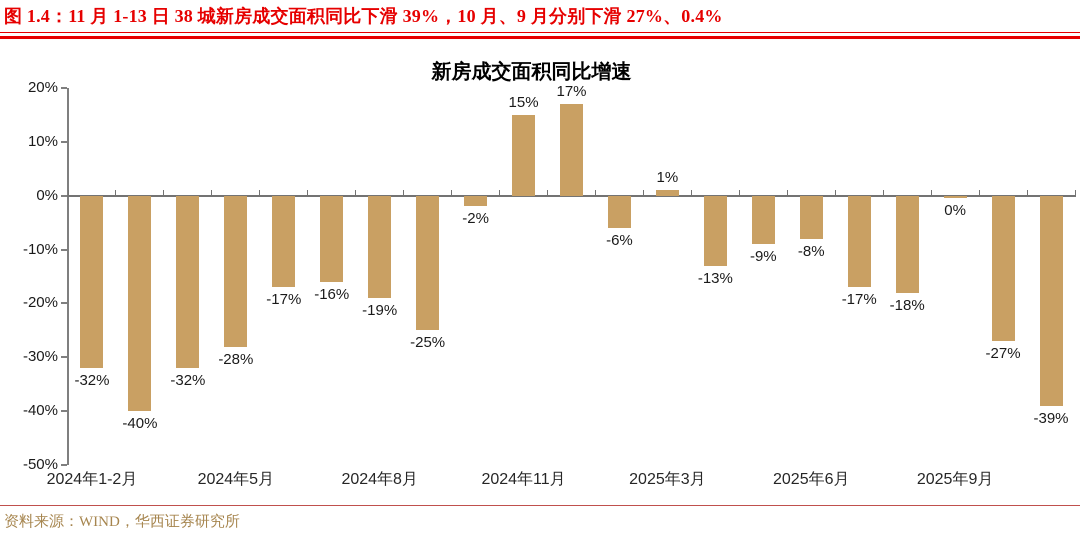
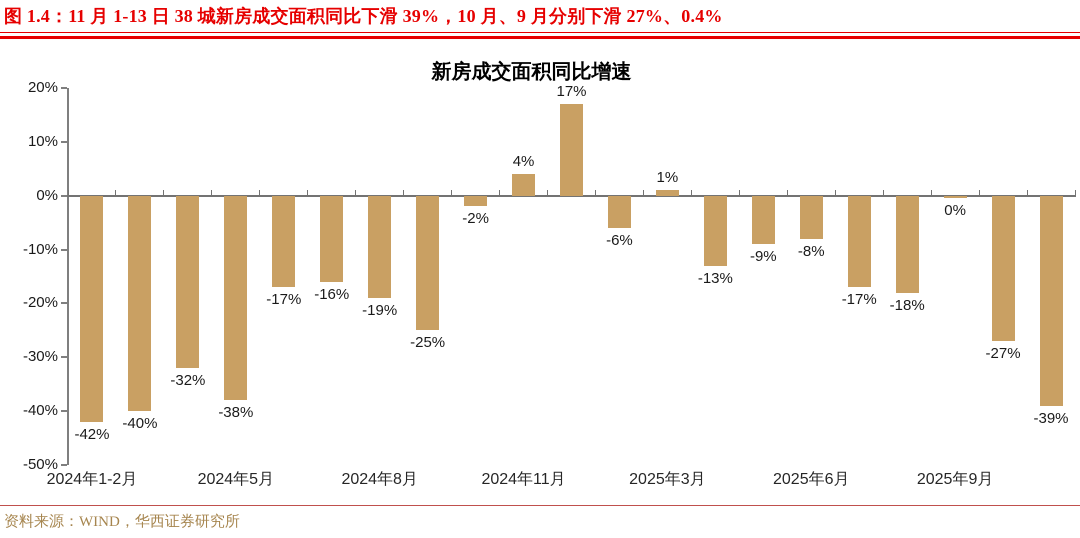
2024年1-2月: -32% -> -42%
2024年5月: -28% -> -38%
2024年11月: 15% -> 4%
